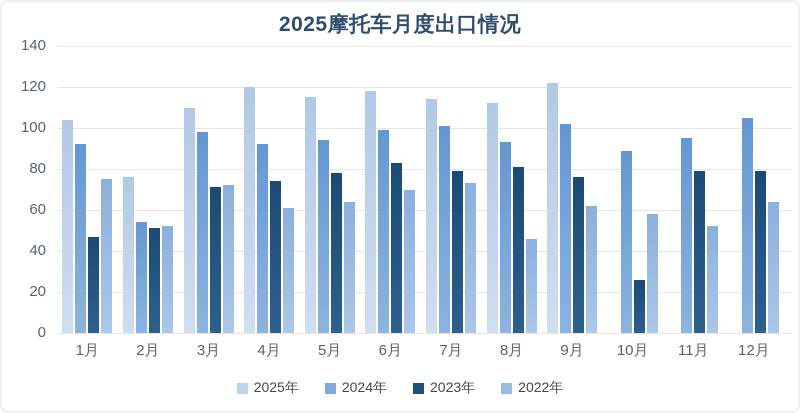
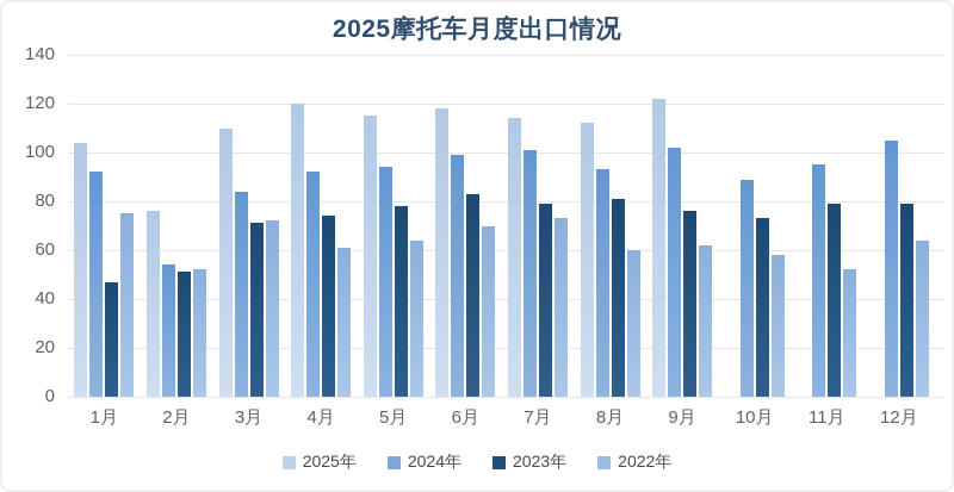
2024年/3月: 98 -> 84
2022年/8月: 46 -> 60
2023年/10月: 26 -> 73
